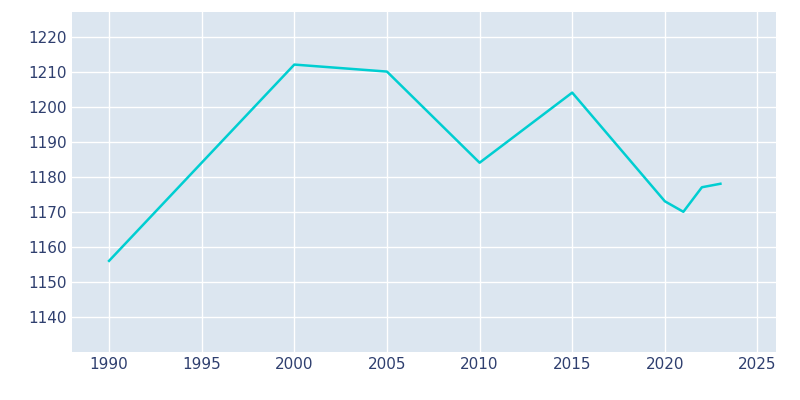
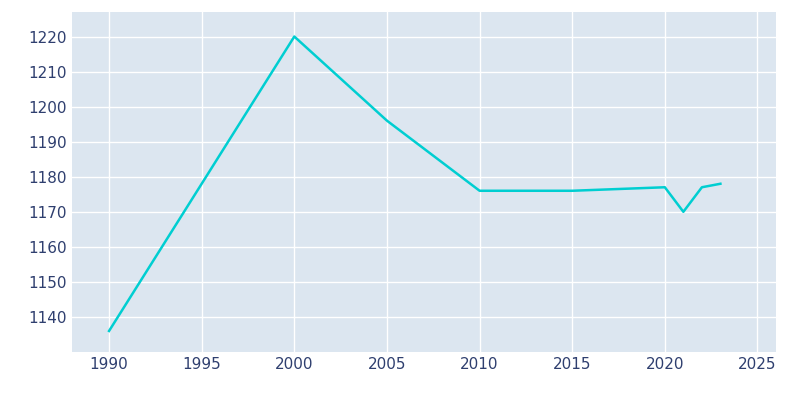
1990: 1156 -> 1136
2000: 1212 -> 1220
2005: 1210 -> 1196
2010: 1184 -> 1176
2015: 1204 -> 1176
2020: 1173 -> 1177
